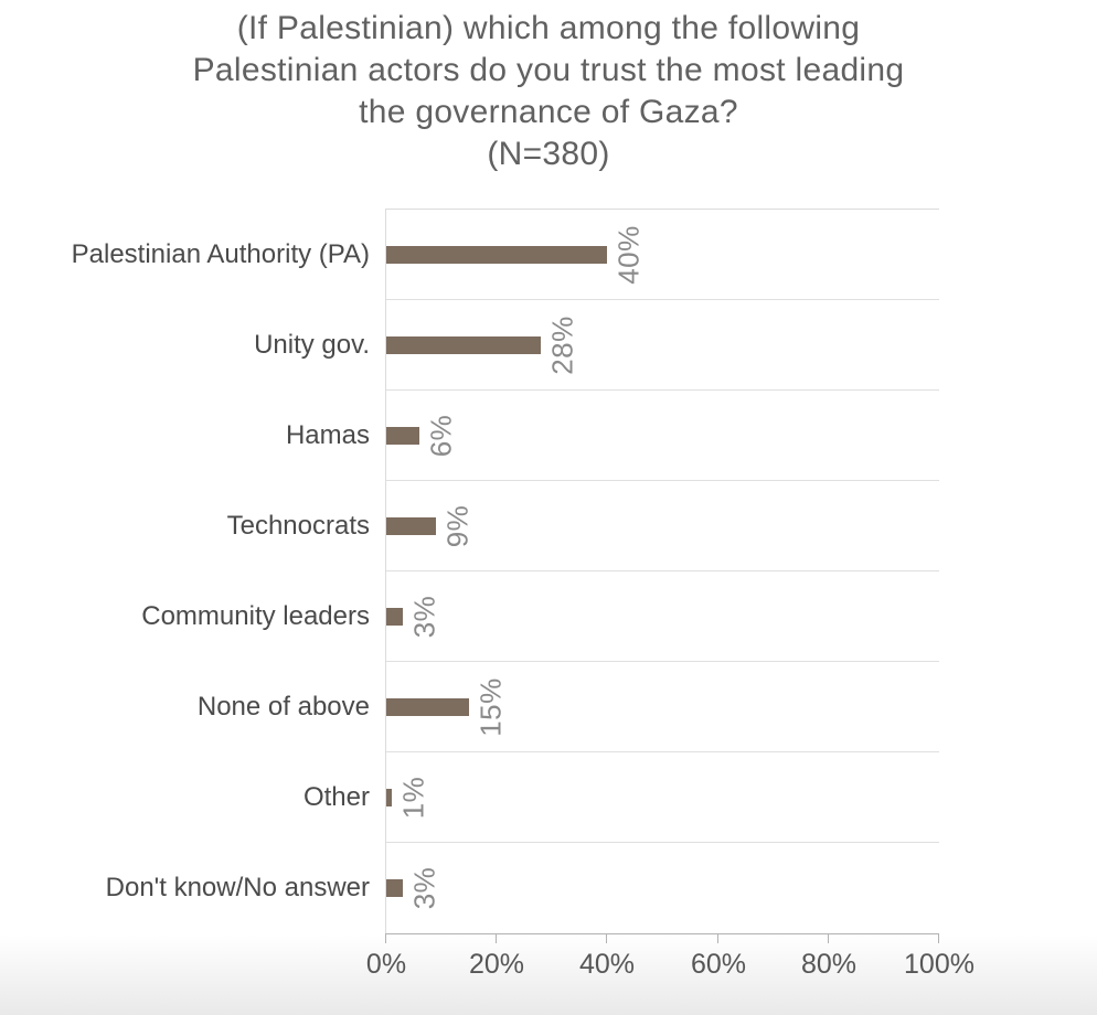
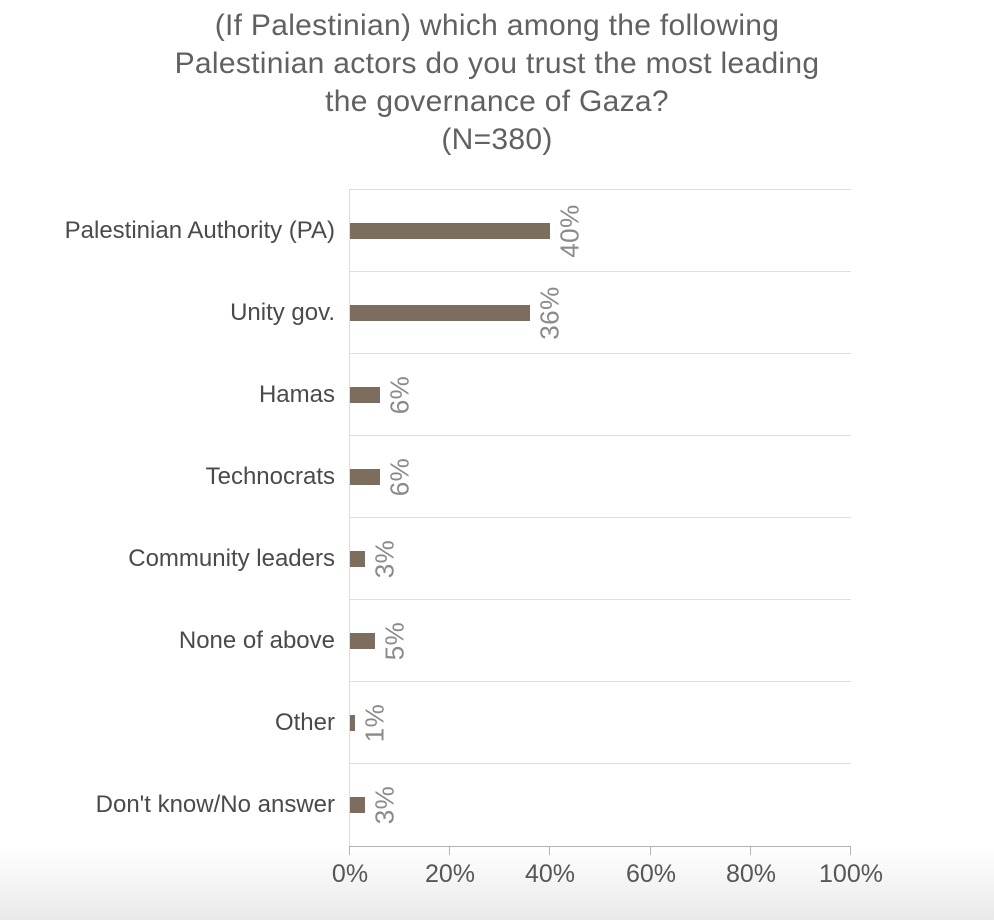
Unity gov.: 28% -> 36%
Technocrats: 9% -> 6%
None of above: 15% -> 5%
